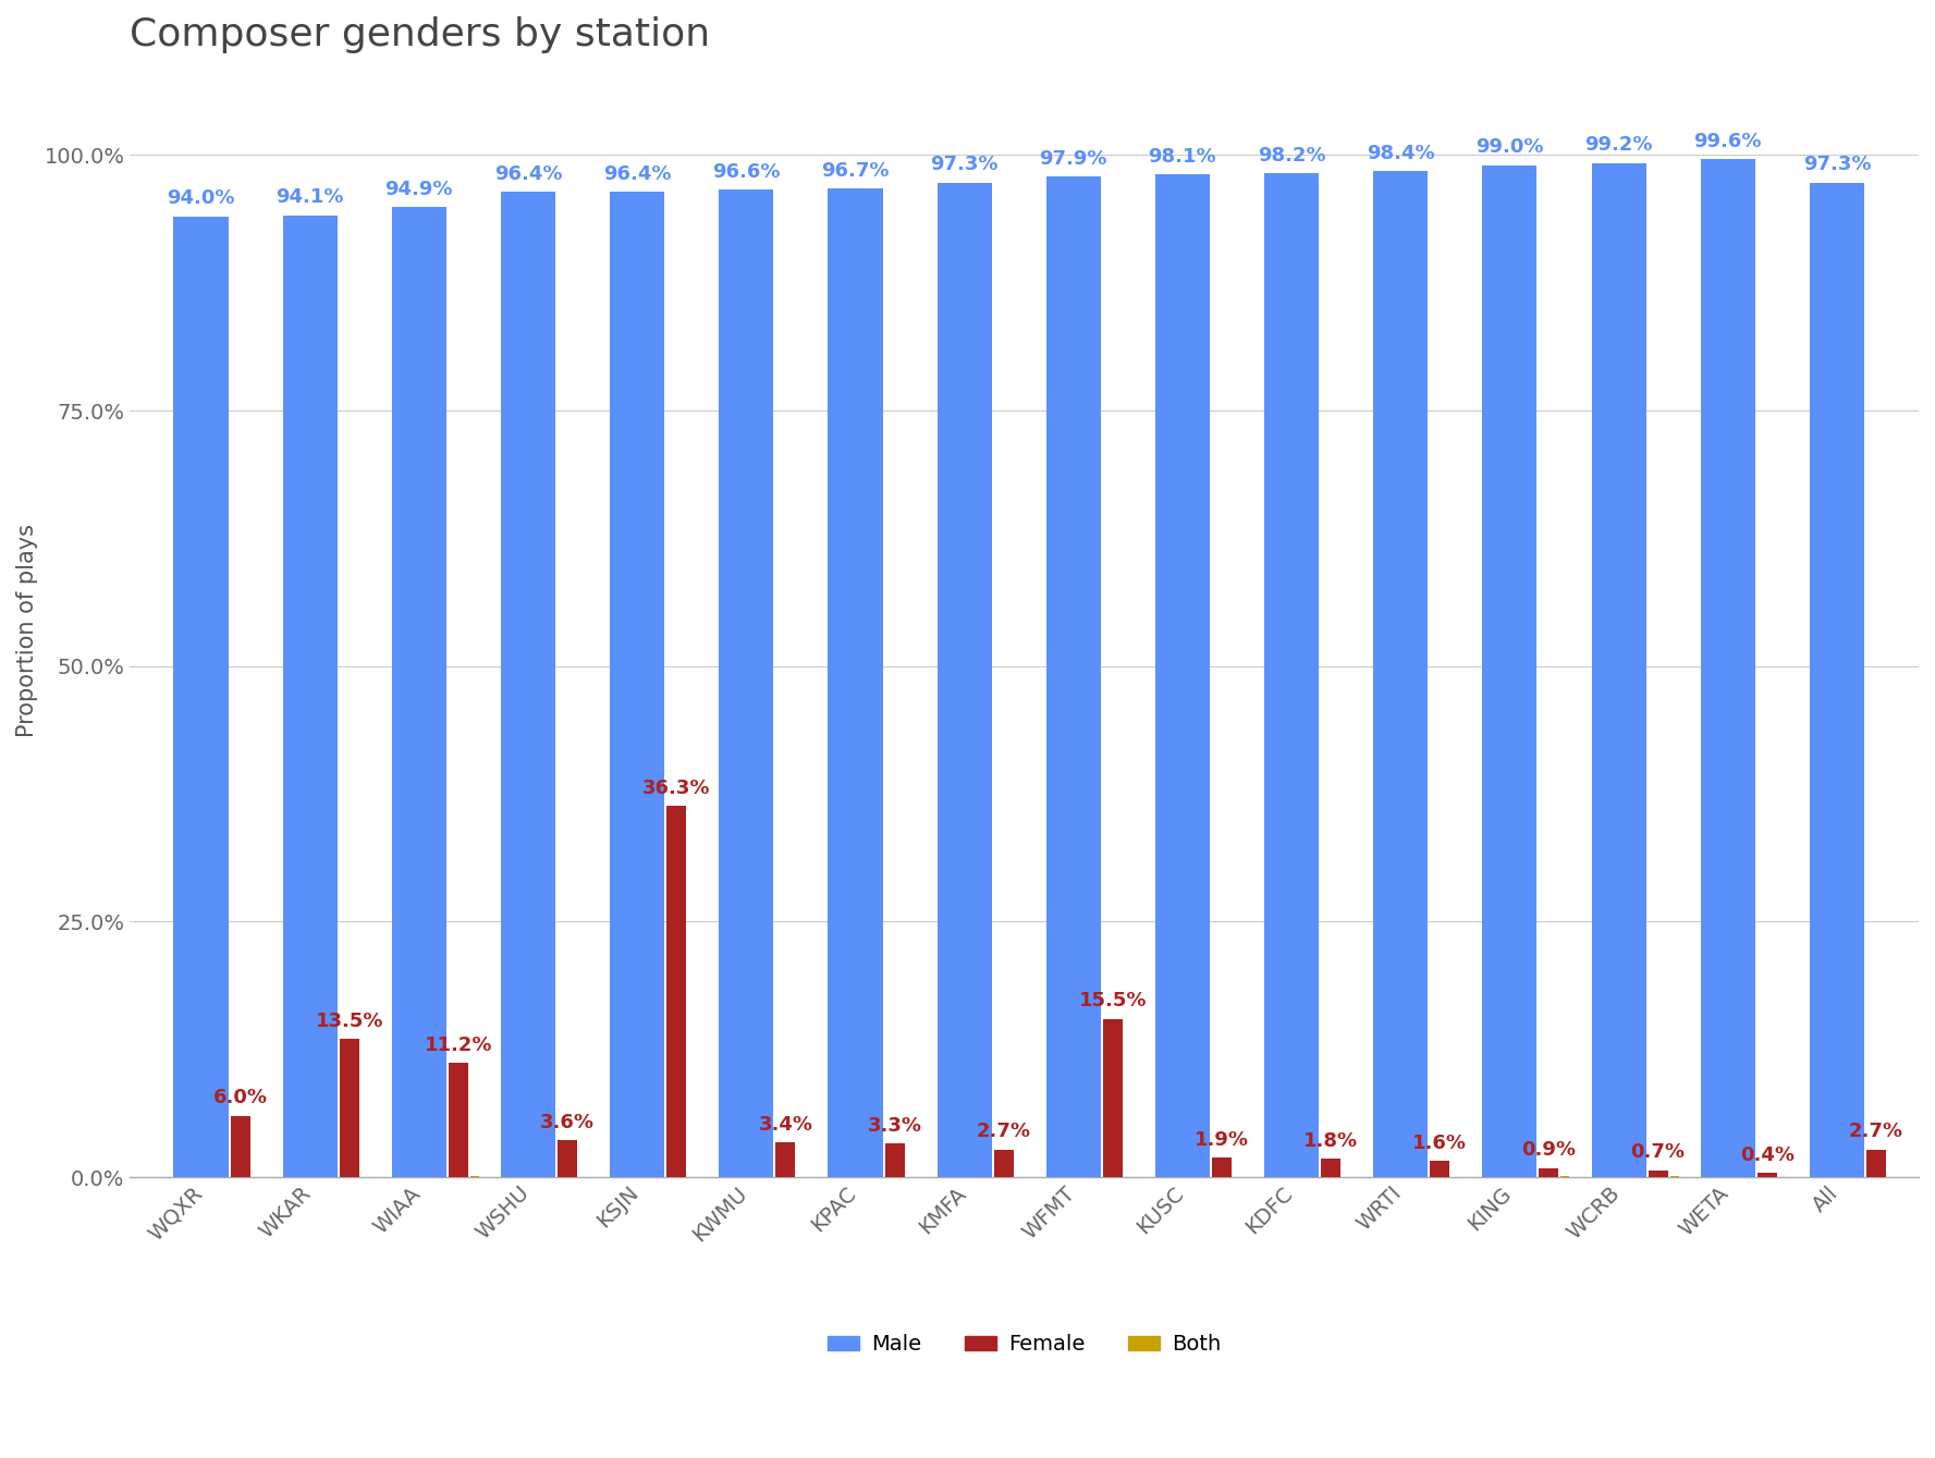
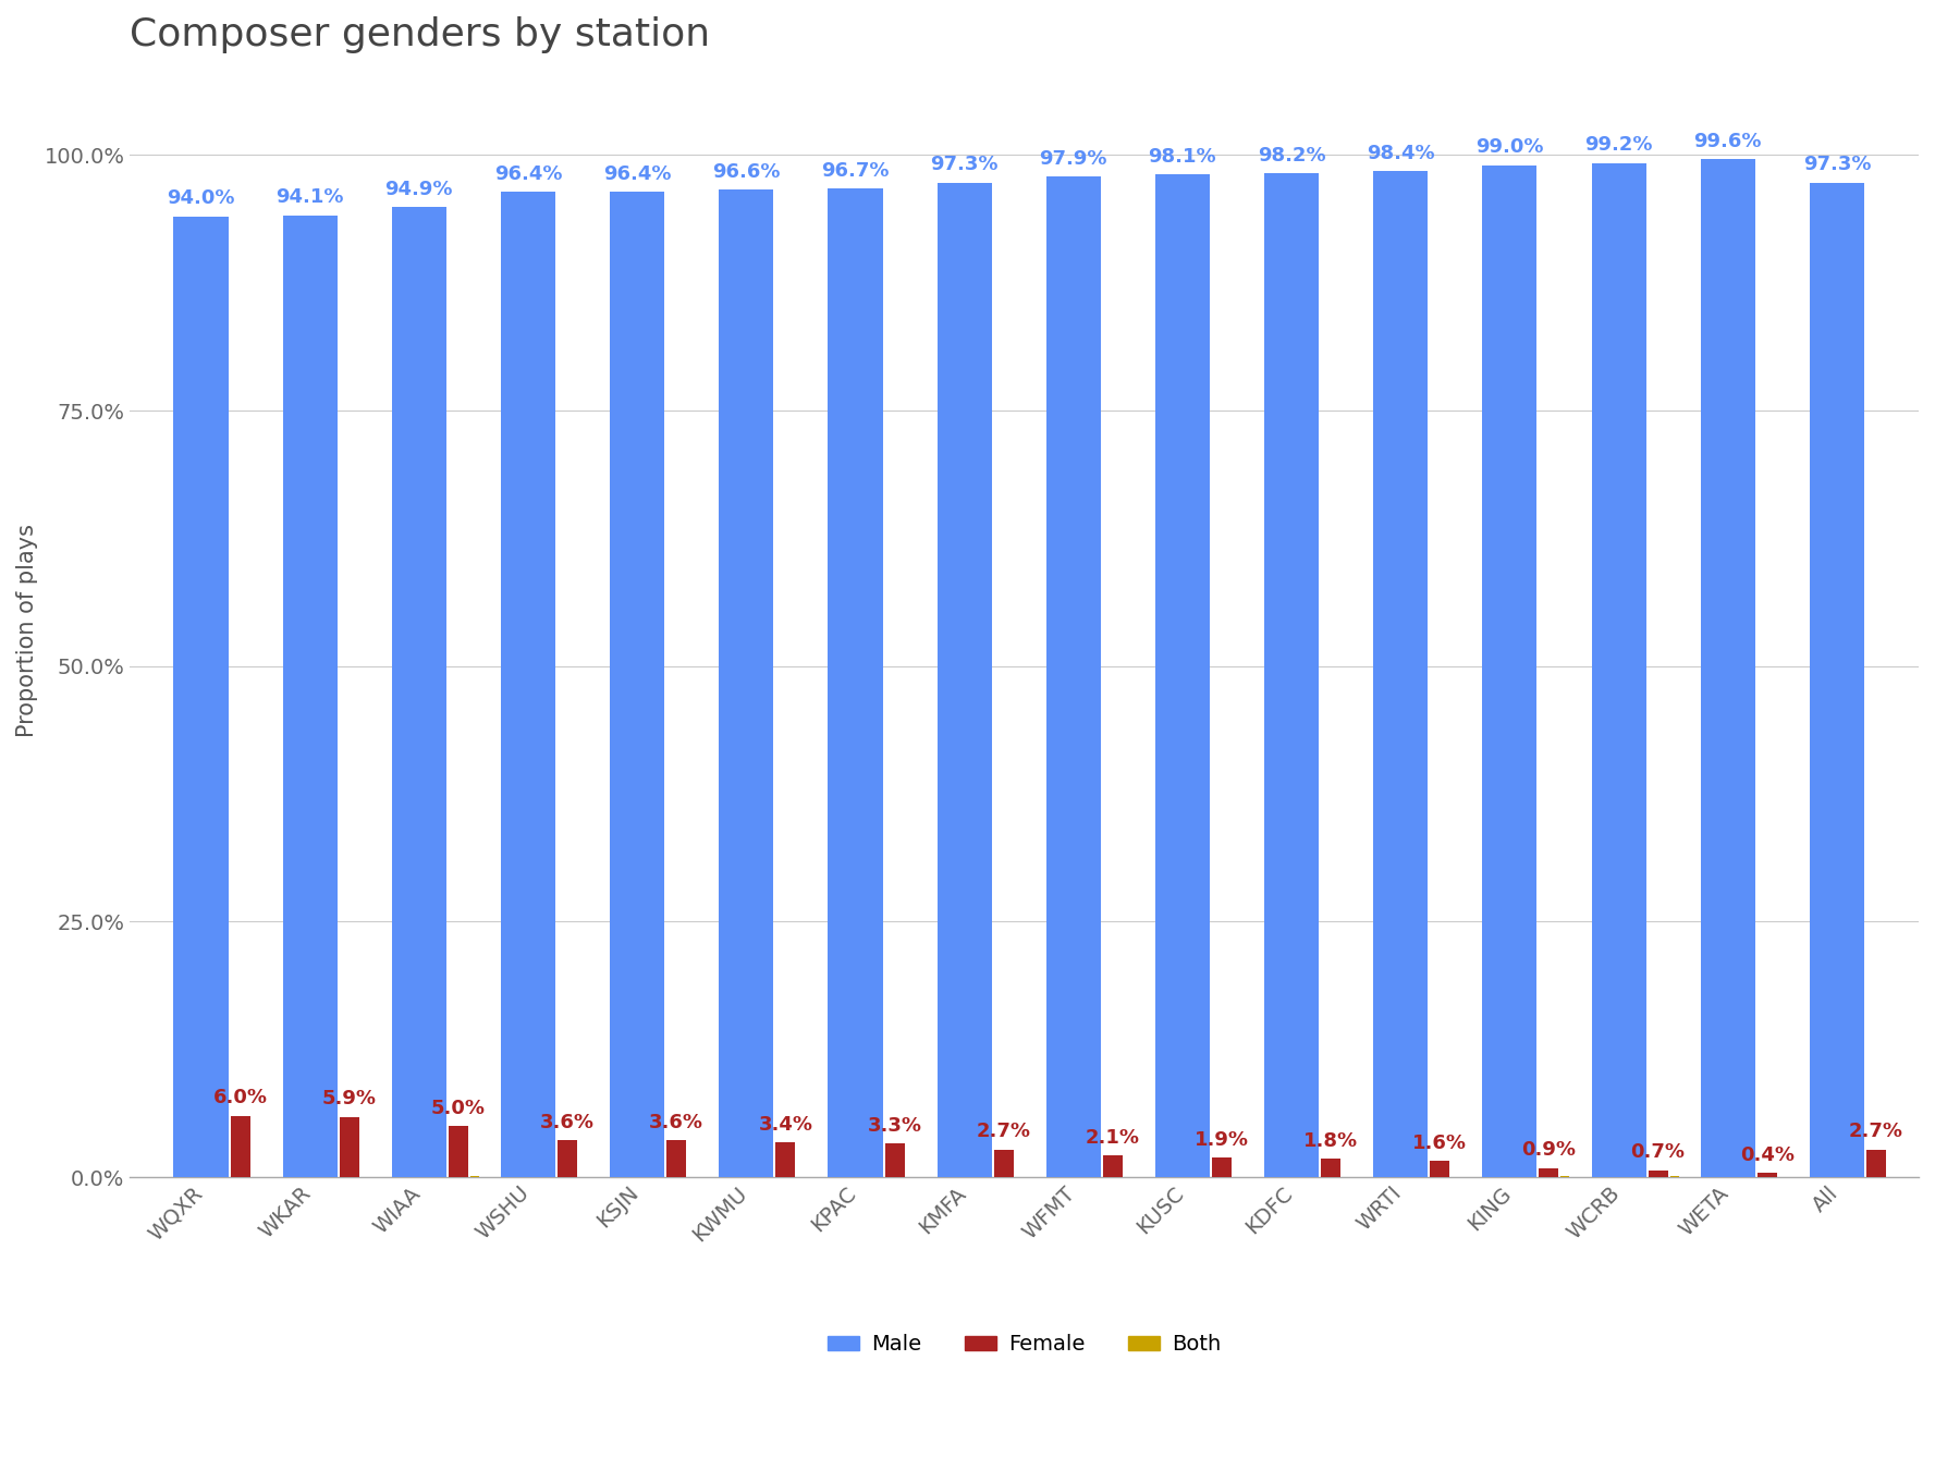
Female/WKAR: 13.5% -> 5.9%
Female/WIAA: 11.2% -> 5.0%
Female/KSJN: 36.3% -> 3.6%
Female/WFMT: 15.5% -> 2.1%
